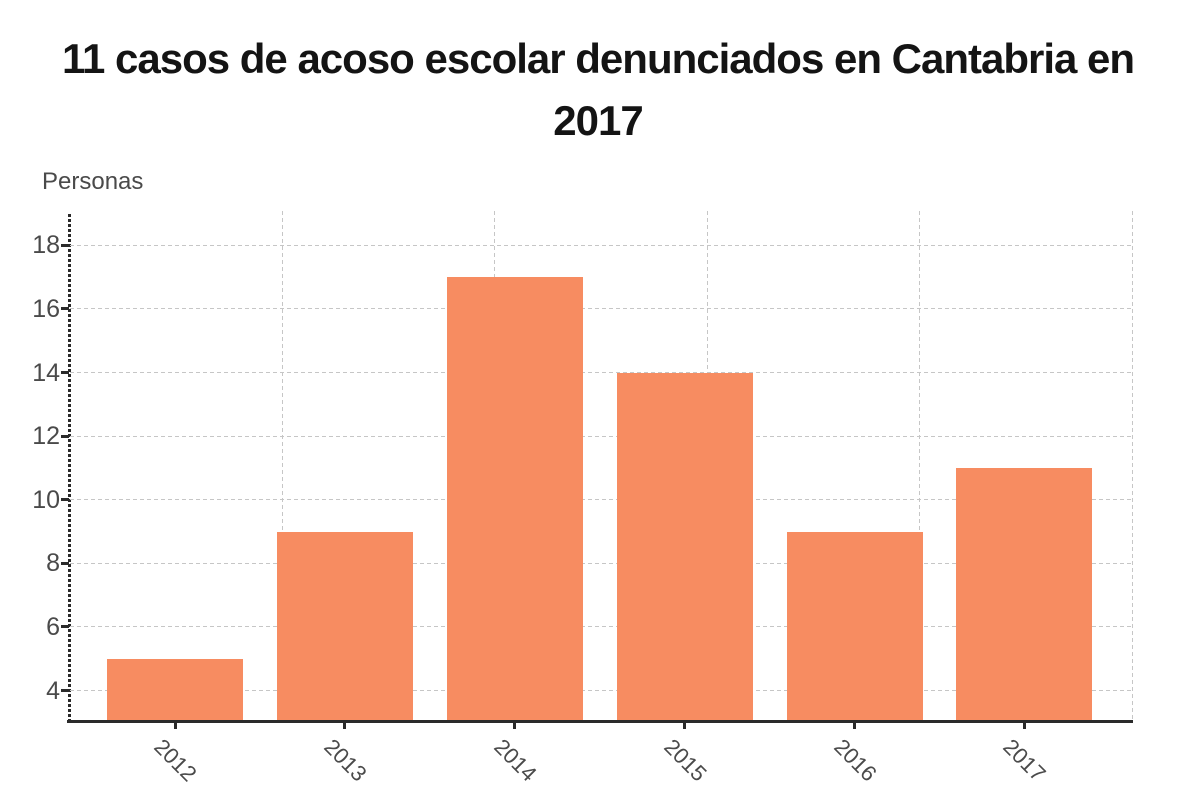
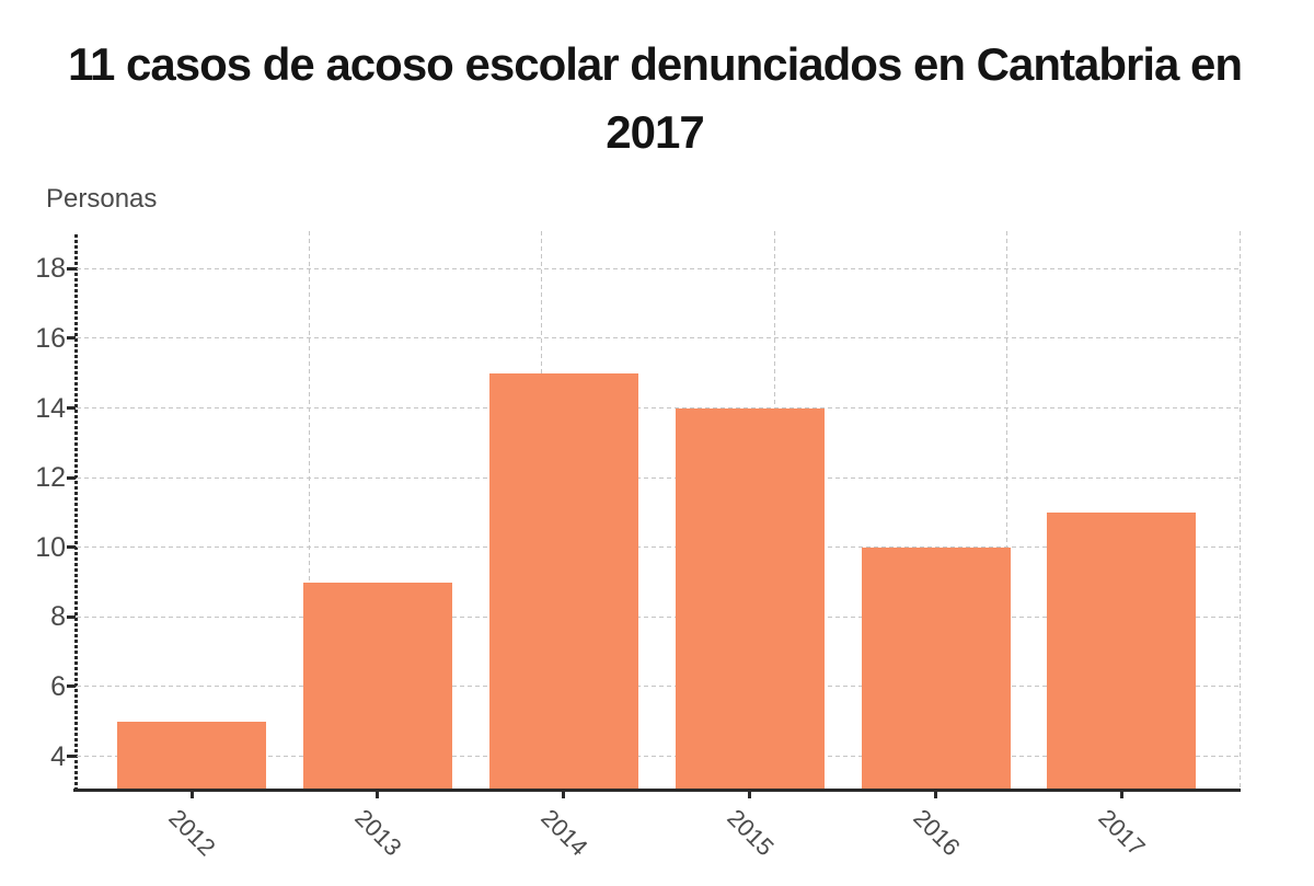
2014: 17 -> 15
2016: 9 -> 10
